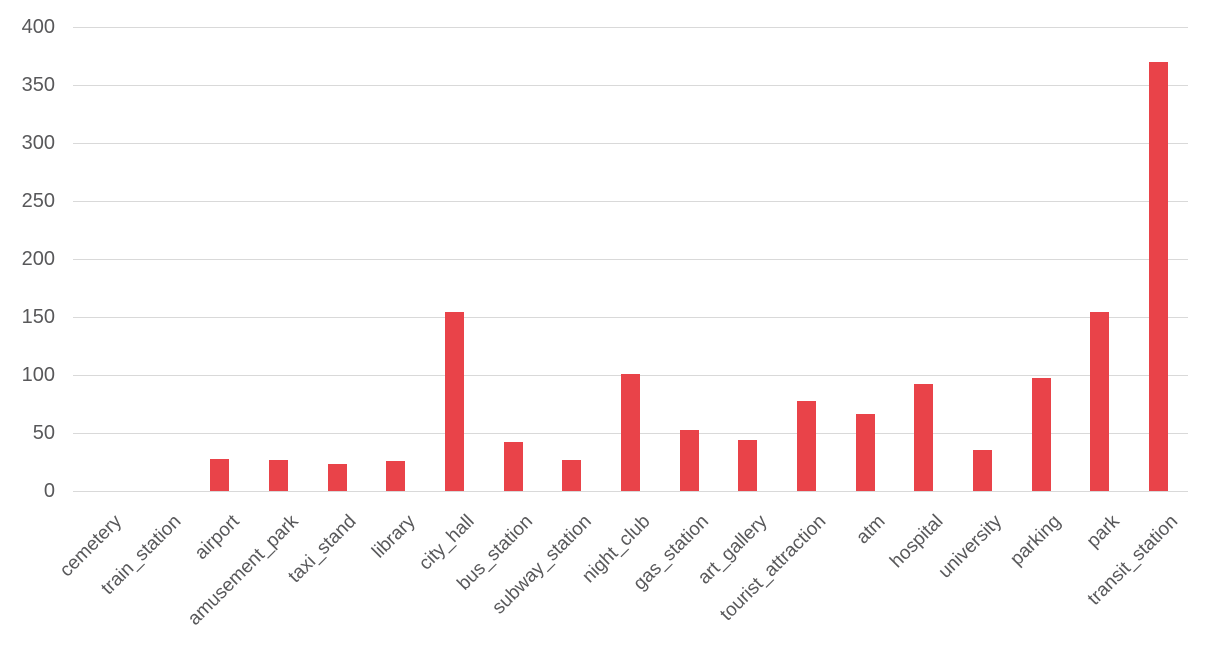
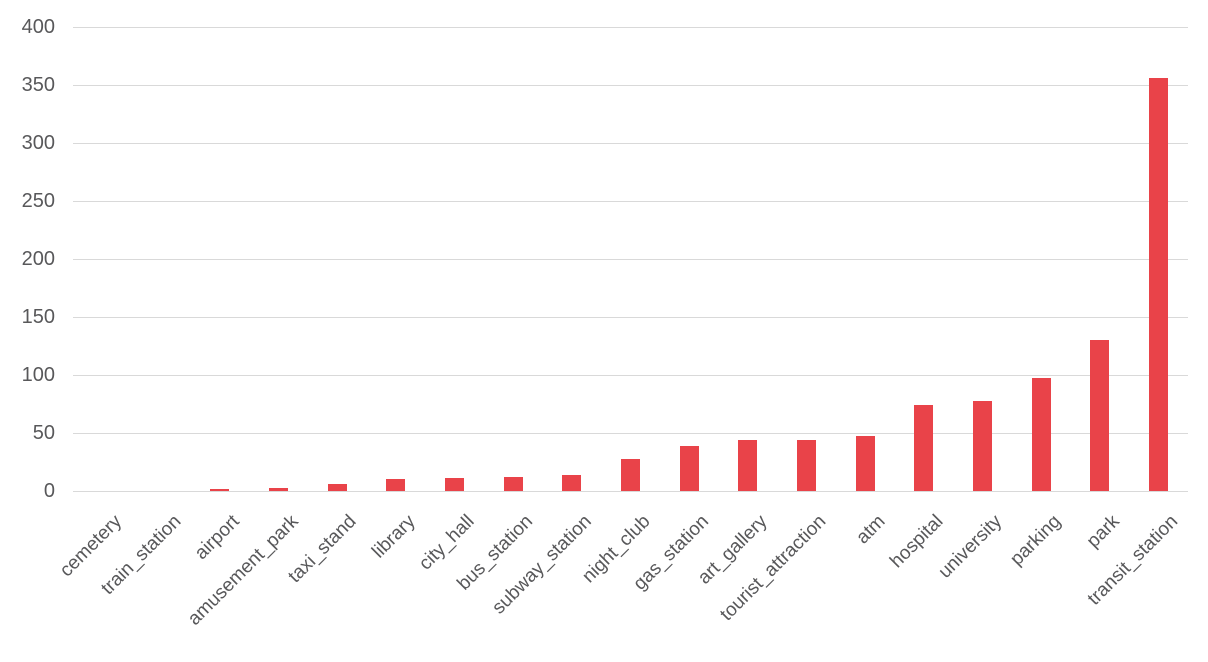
airport: 28 -> 2
amusement_park: 27 -> 3
taxi_stand: 23 -> 6
library: 26 -> 10
city_hall: 154 -> 11
bus_station: 42 -> 12
subway_station: 27 -> 14
night_club: 101 -> 28
gas_station: 53 -> 39
tourist_attraction: 78 -> 44
atm: 66 -> 47
hospital: 92 -> 74
university: 35 -> 78
park: 154 -> 130
transit_station: 370 -> 356
